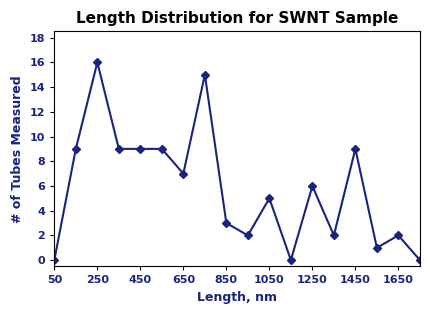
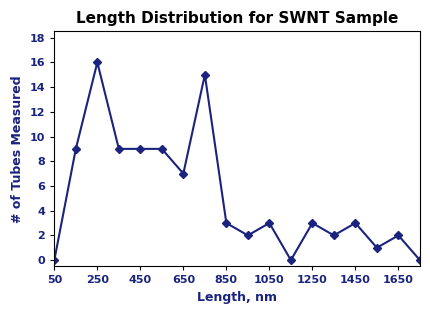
1050: 5 -> 3
1250: 6 -> 3
1450: 9 -> 3
